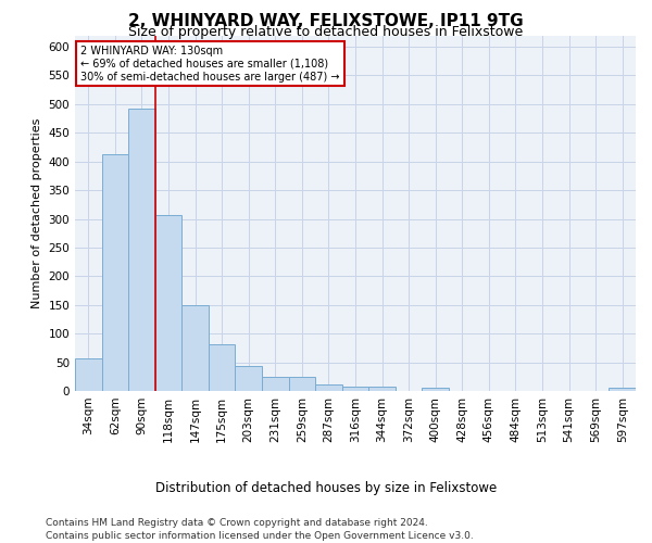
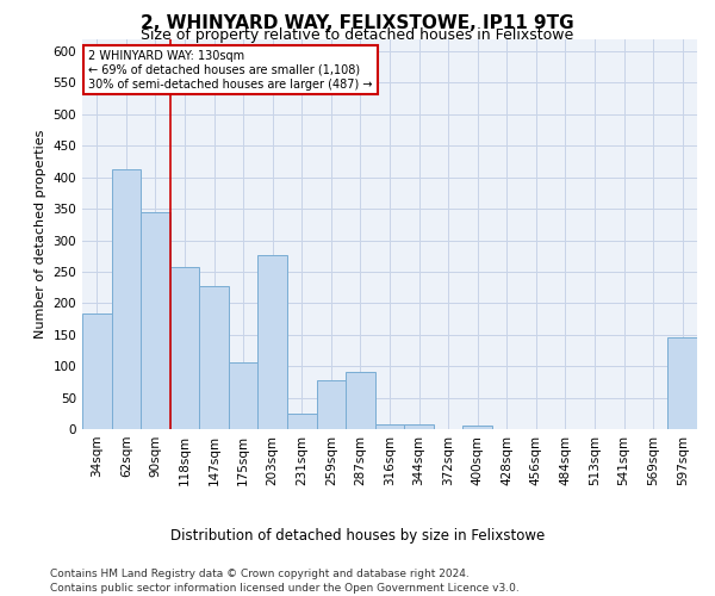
34sqm: 57 -> 184
90sqm: 493 -> 344
118sqm: 307 -> 258
147sqm: 149 -> 228
175sqm: 82 -> 106
203sqm: 44 -> 276
259sqm: 25 -> 78
287sqm: 11 -> 90
597sqm: 5 -> 146
